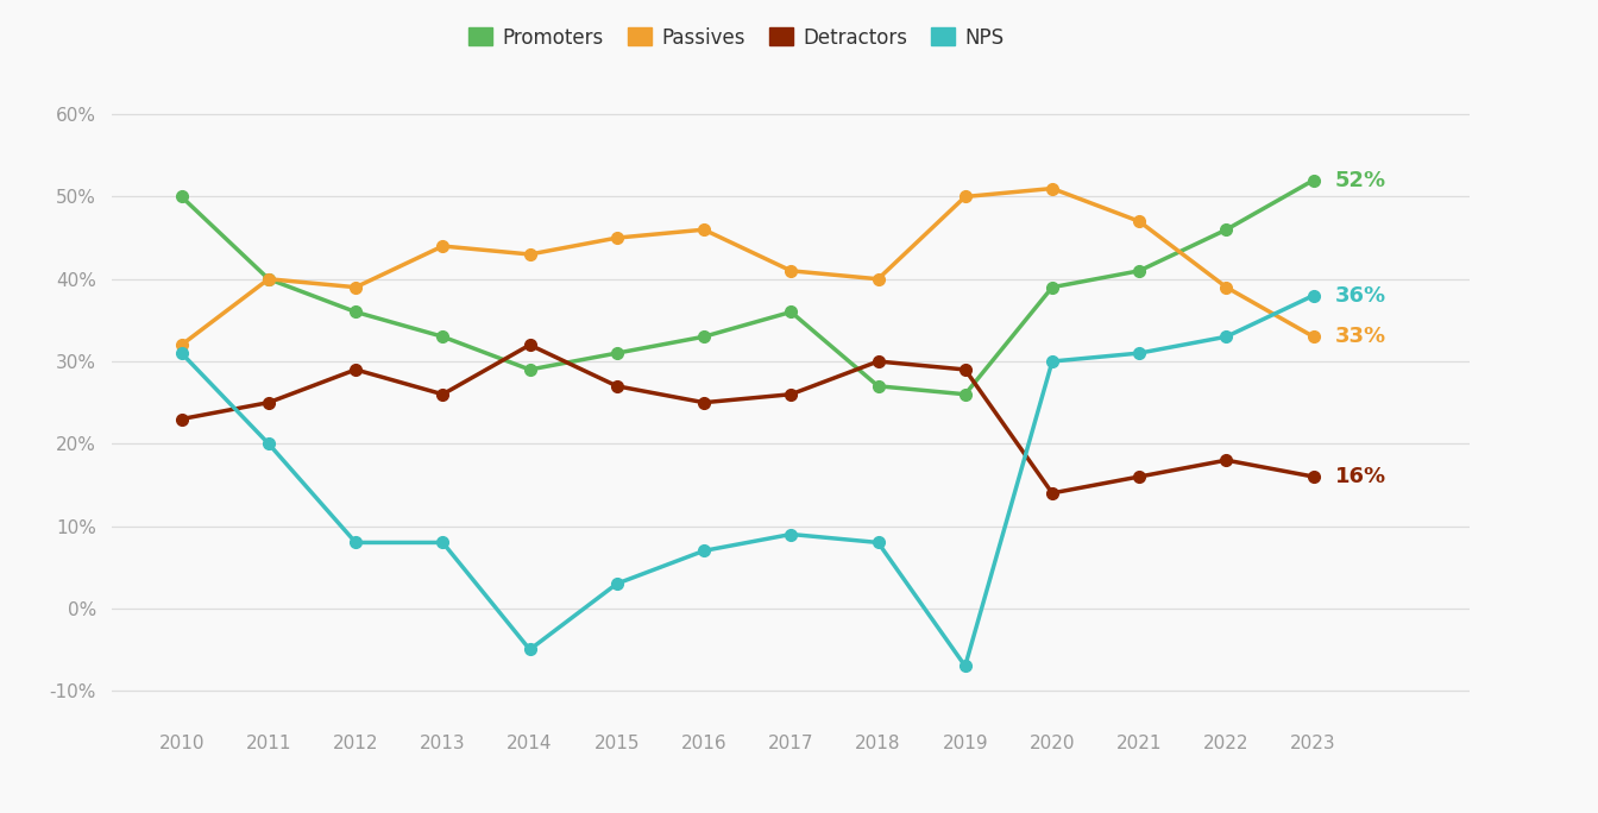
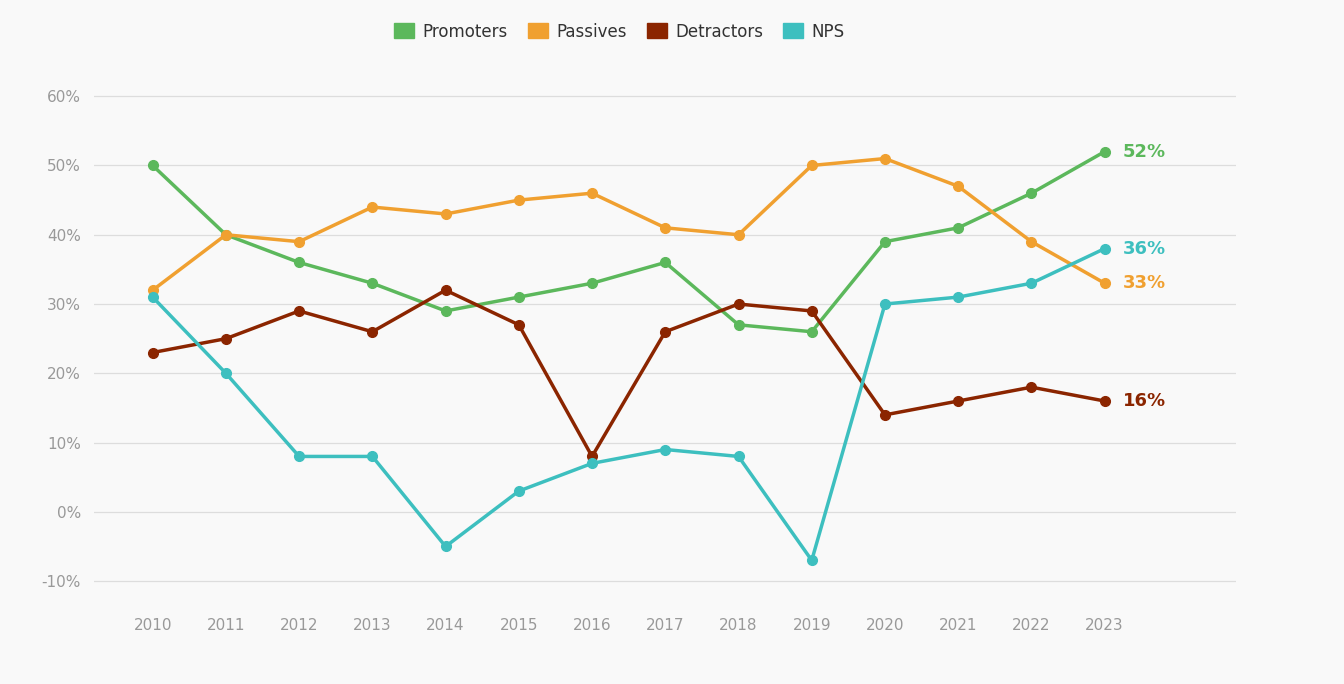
Detractors/2016: 25% -> 8%
